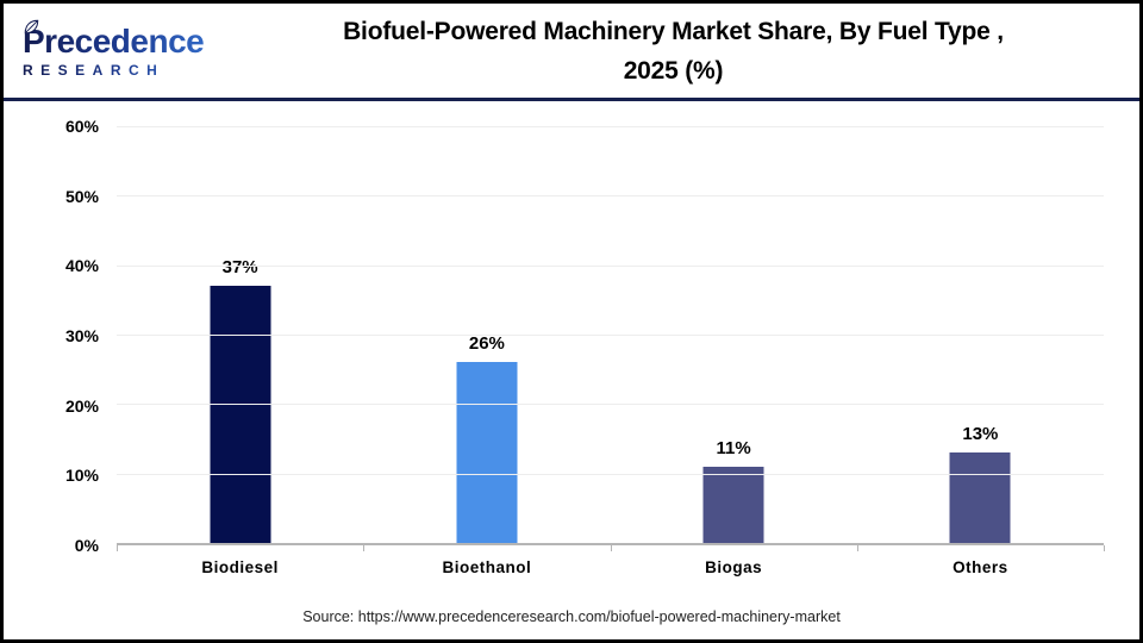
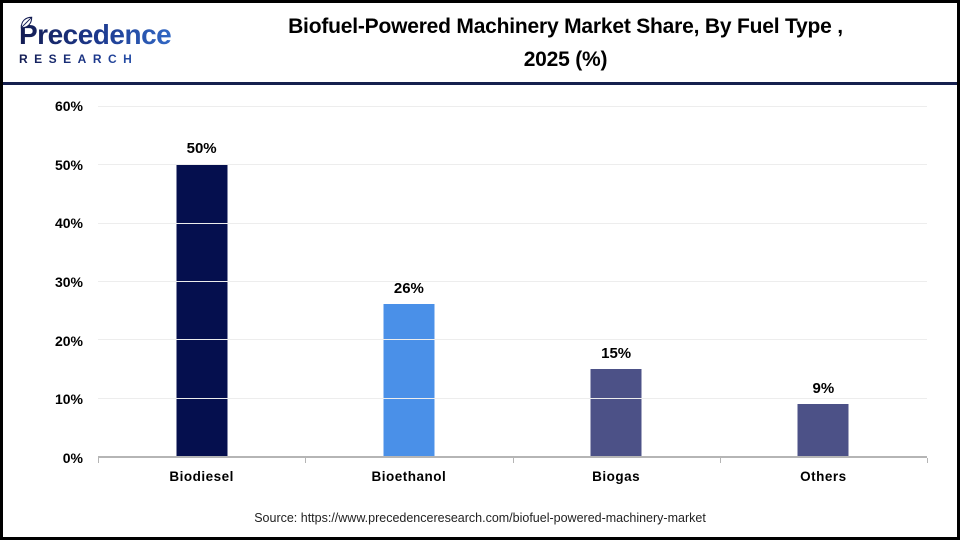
Biodiesel: 37% -> 50%
Biogas: 11% -> 15%
Others: 13% -> 9%
